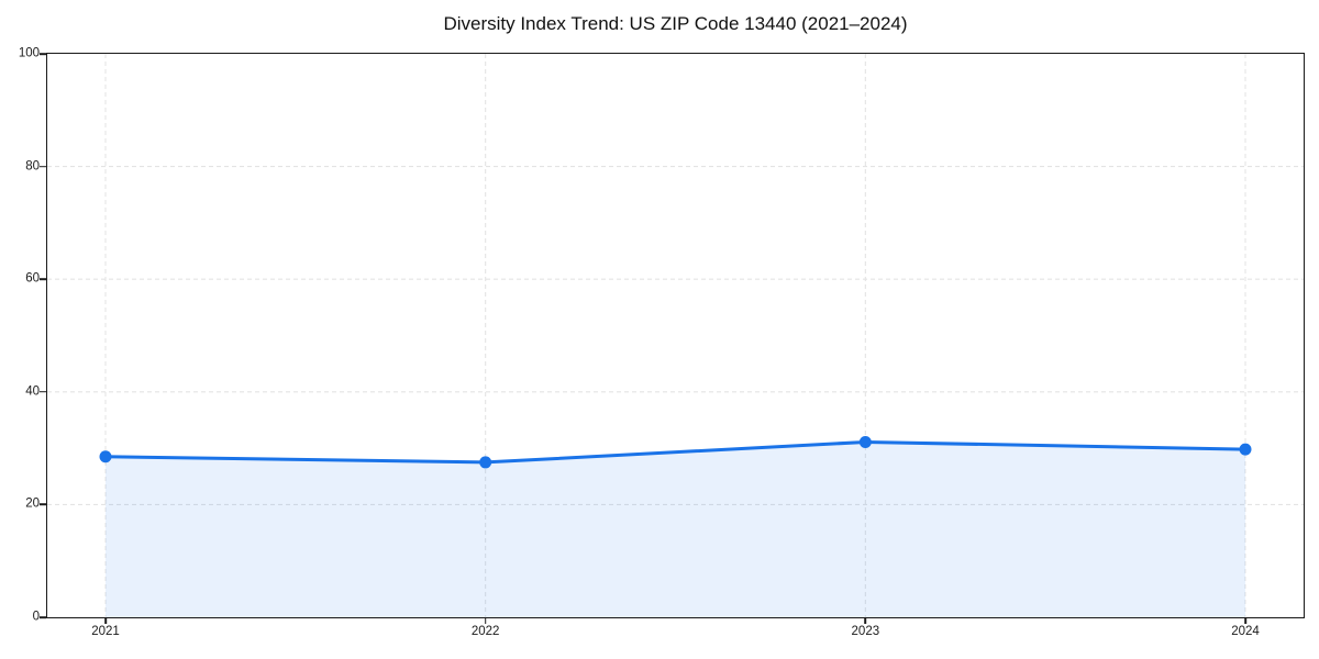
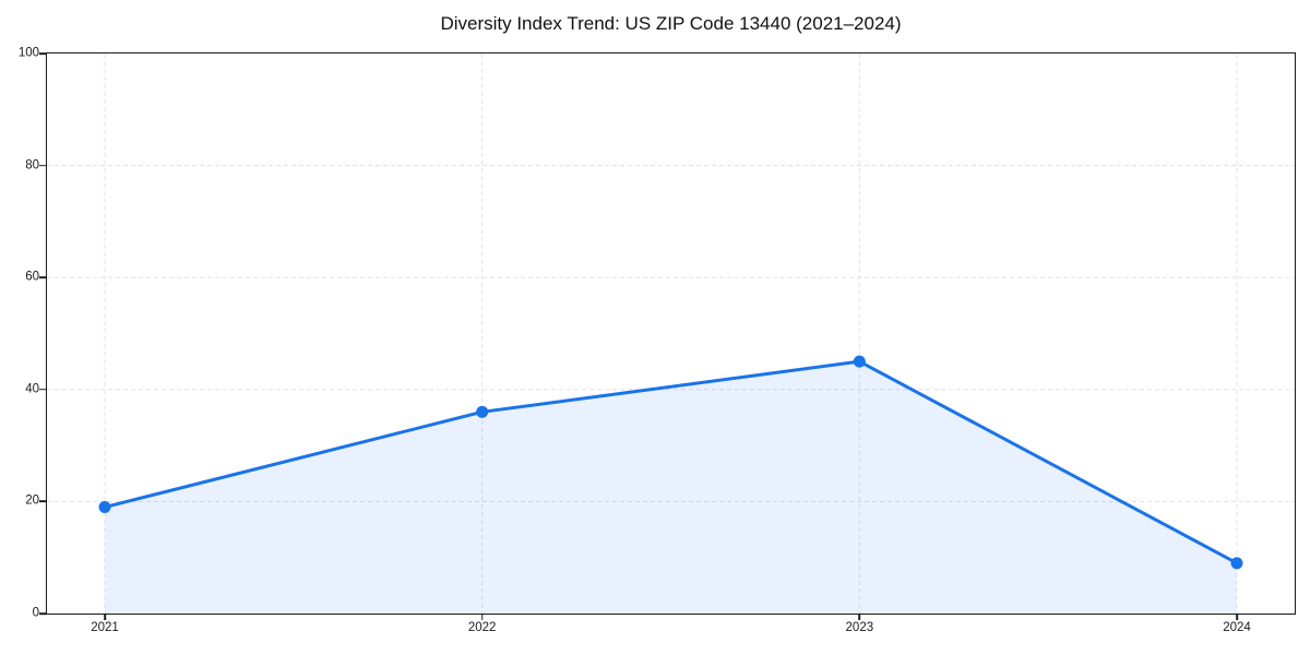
2021: 28 -> 19
2022: 28 -> 36
2023: 31 -> 45
2024: 30 -> 9
